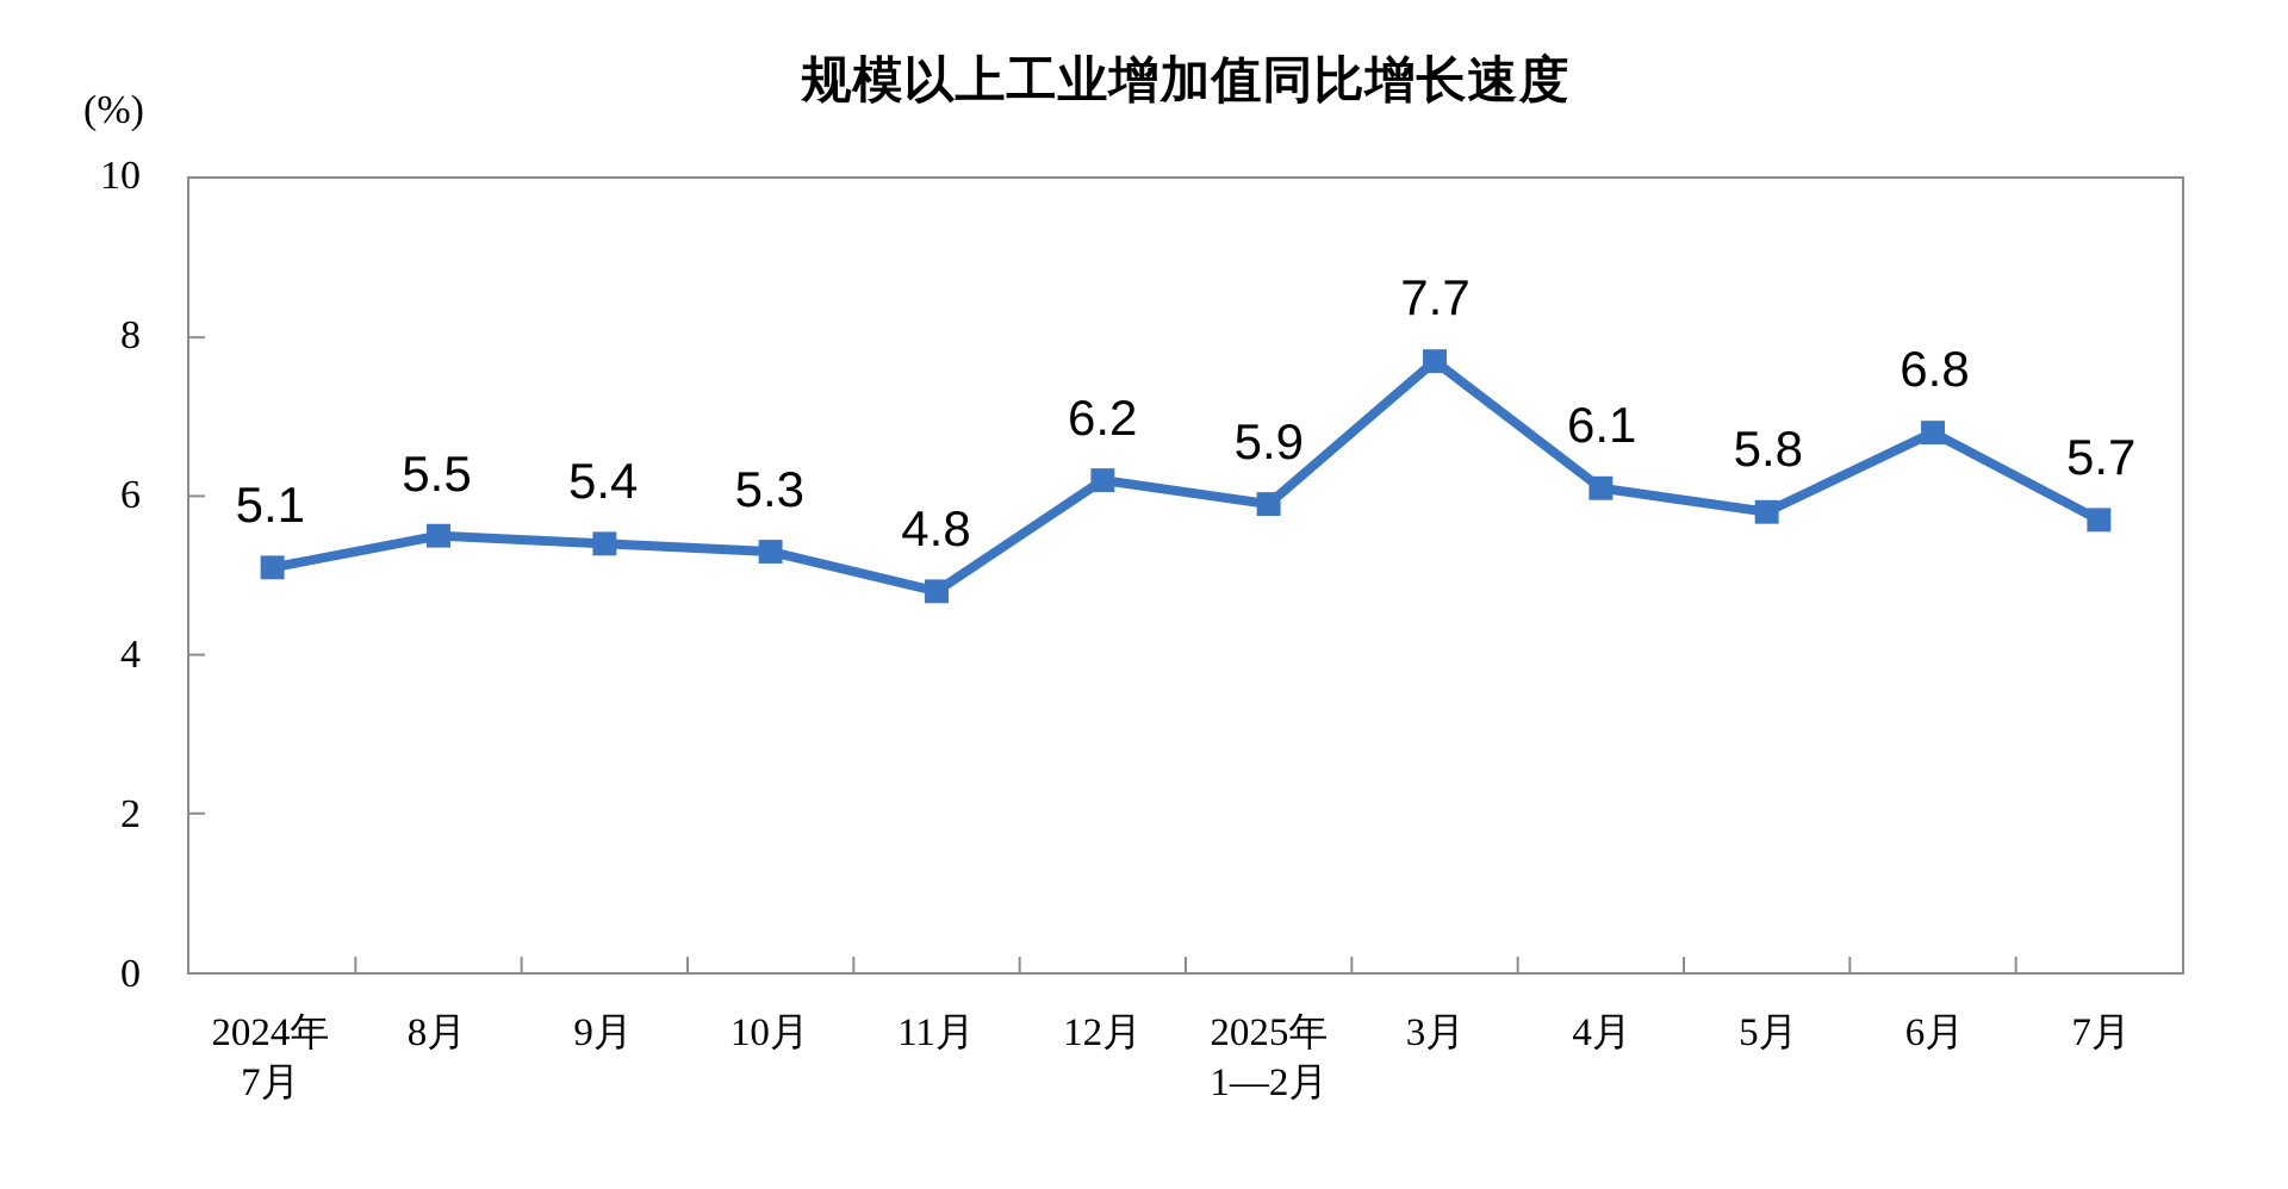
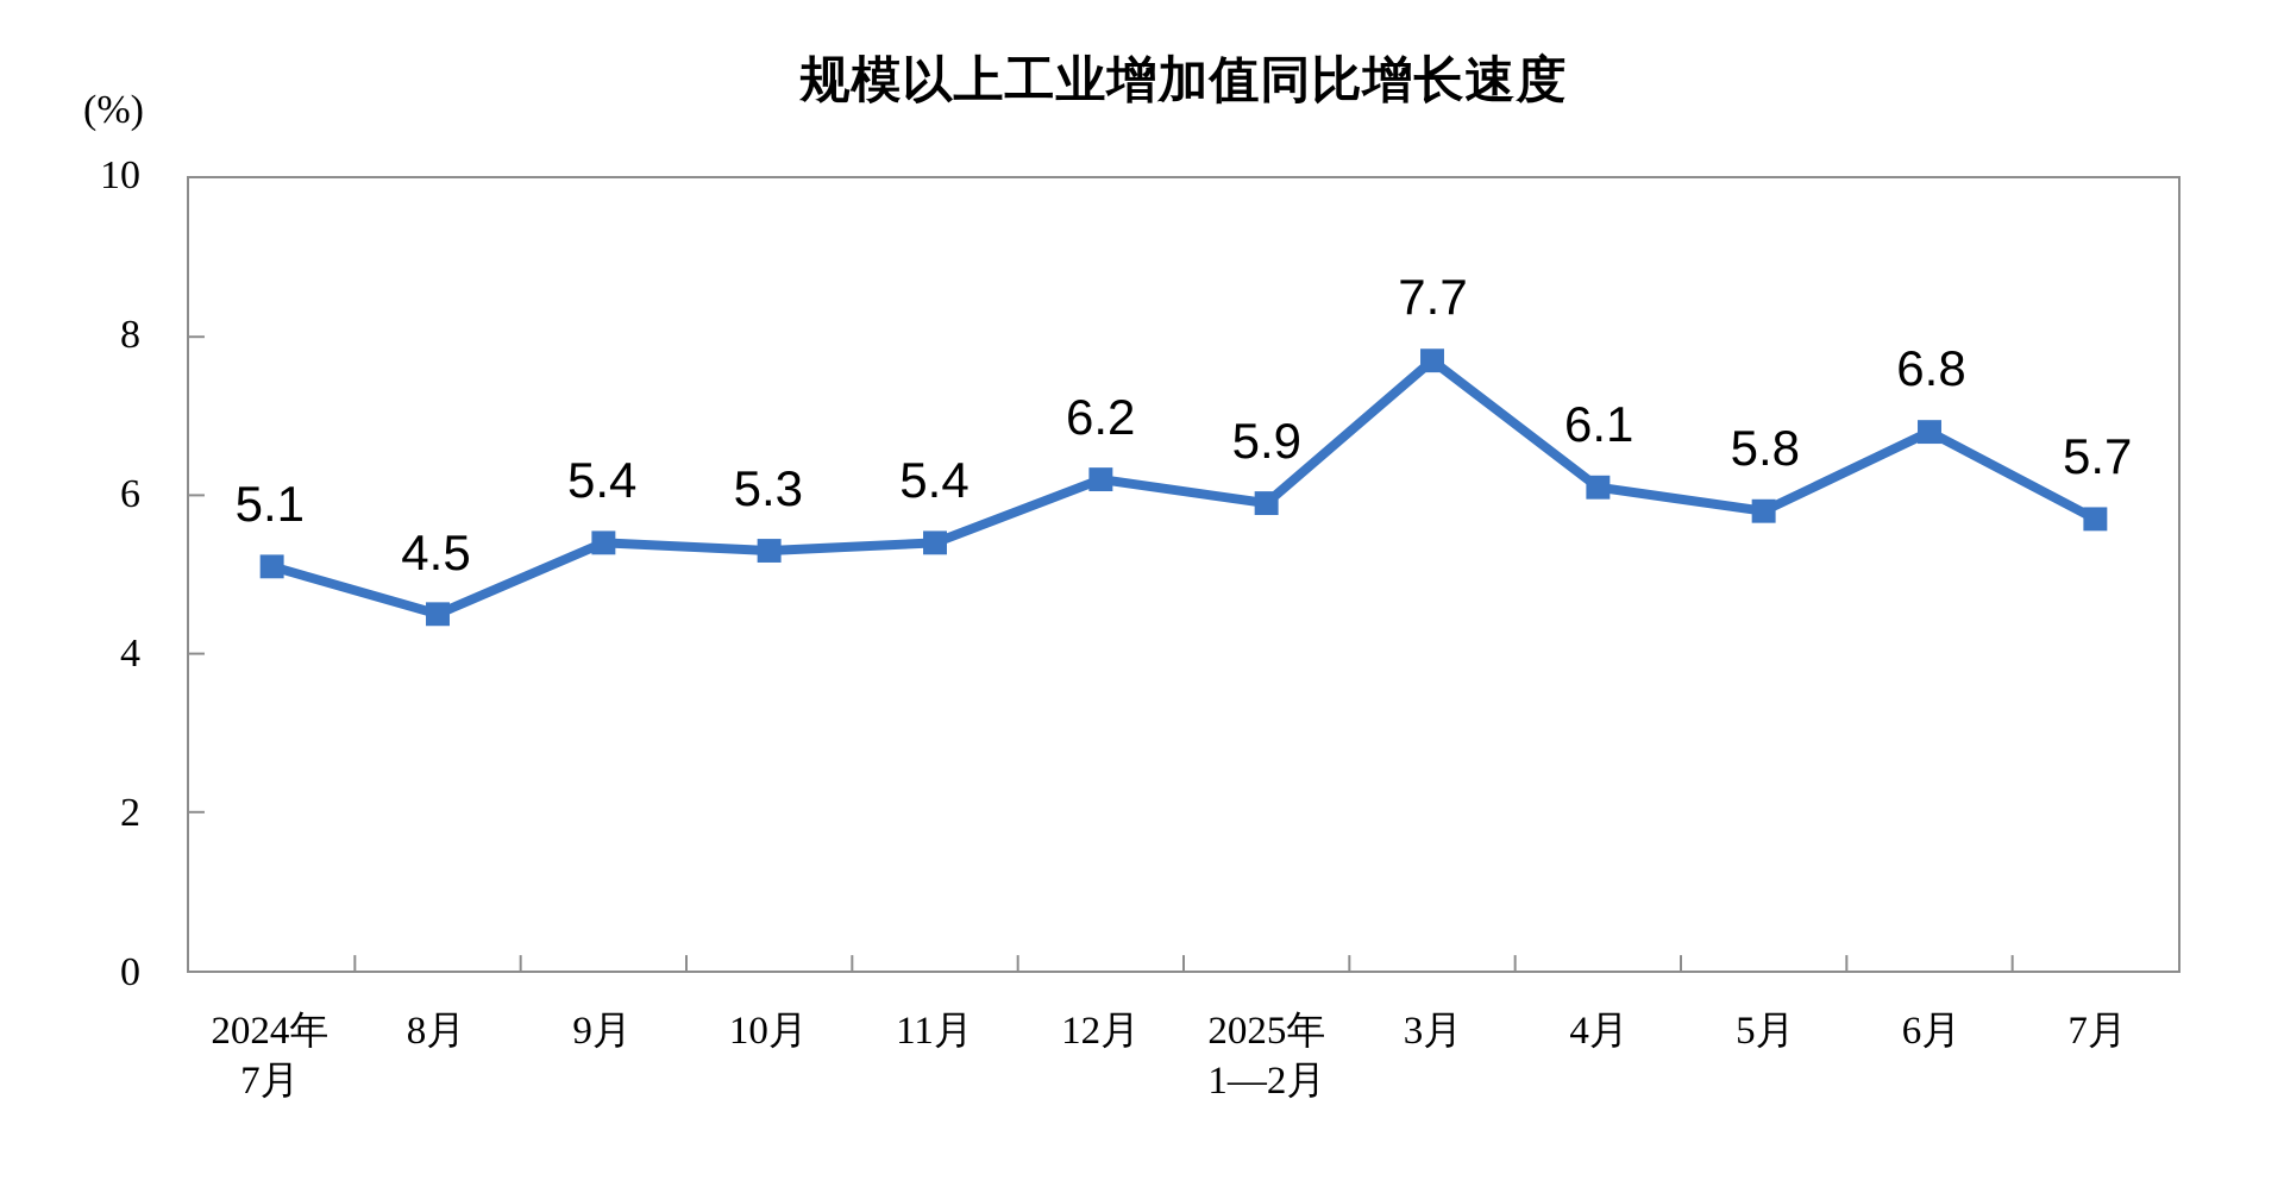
8月: 5.5 -> 4.5
11月: 4.8 -> 5.4
